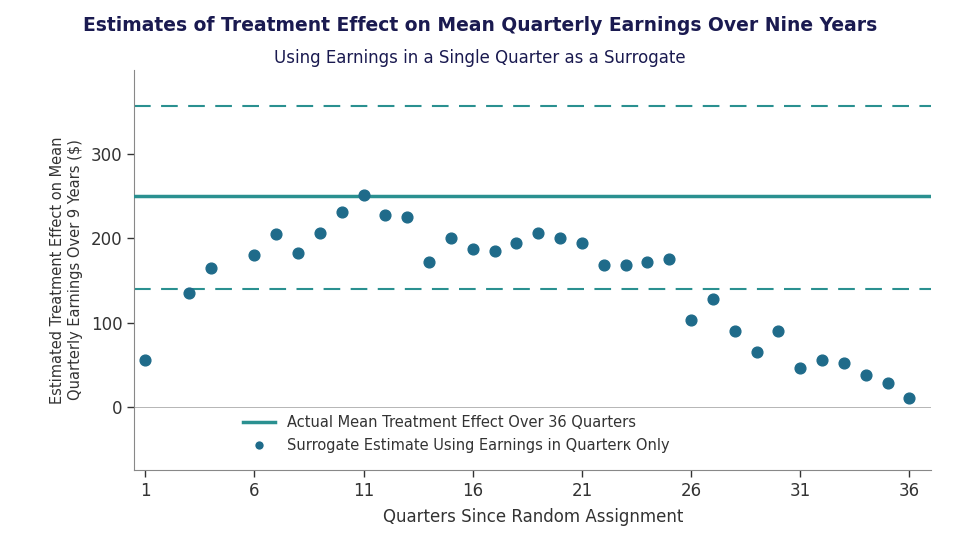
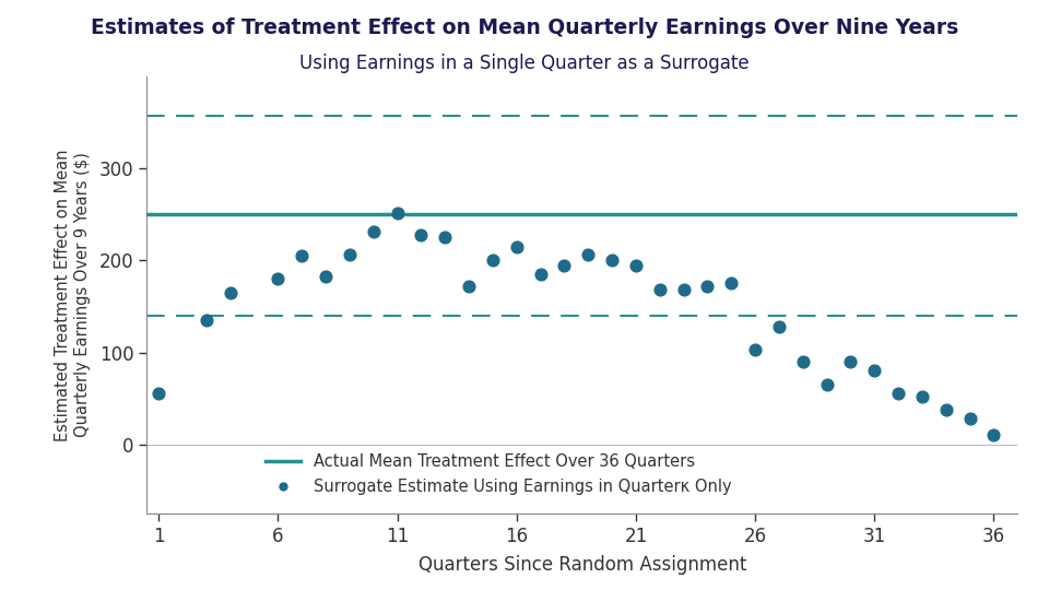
16: 188 -> 215
31: 46 -> 80
